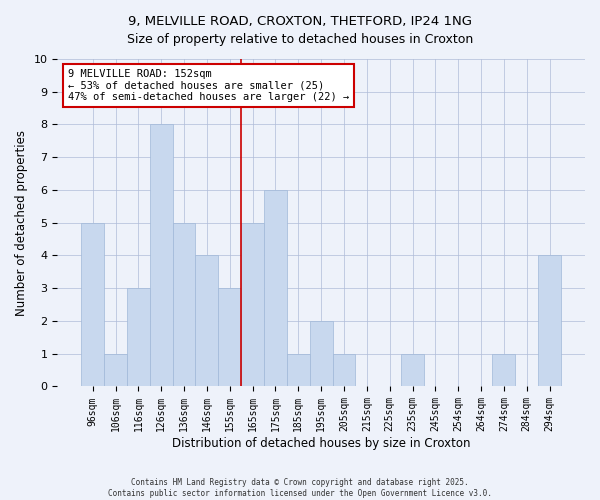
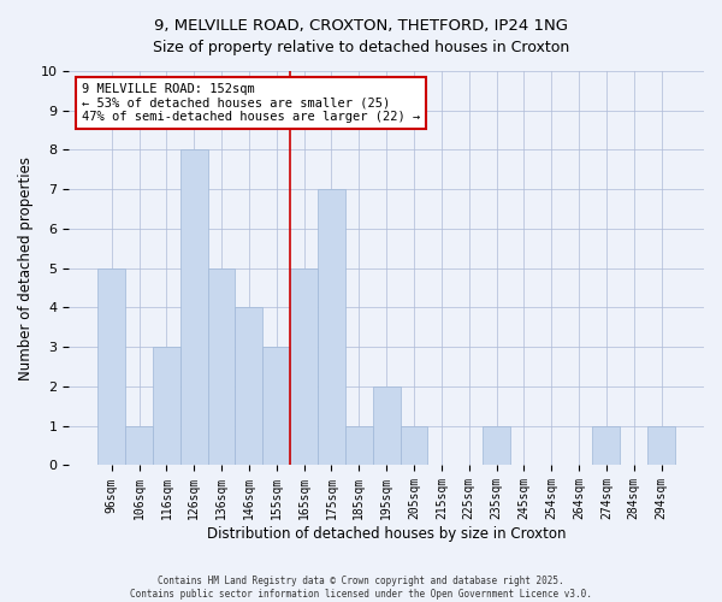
175sqm: 6 -> 7
294sqm: 4 -> 1
